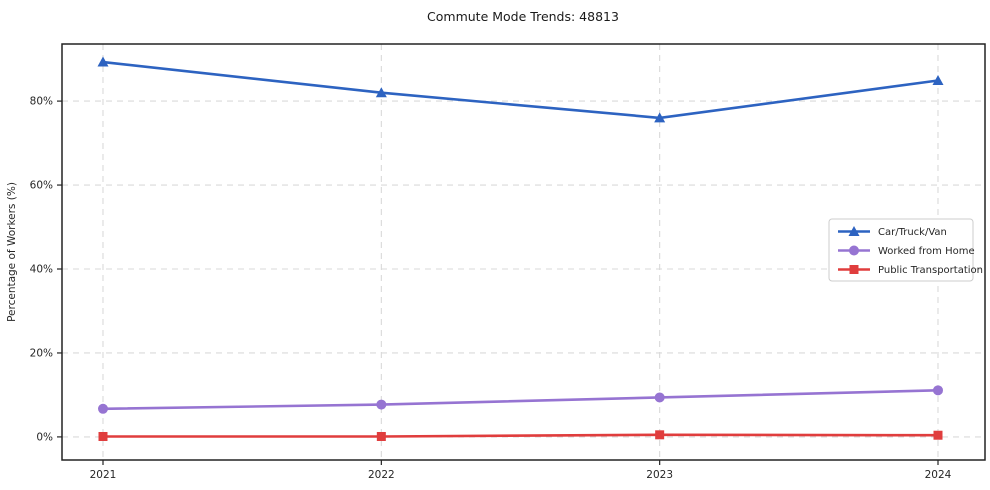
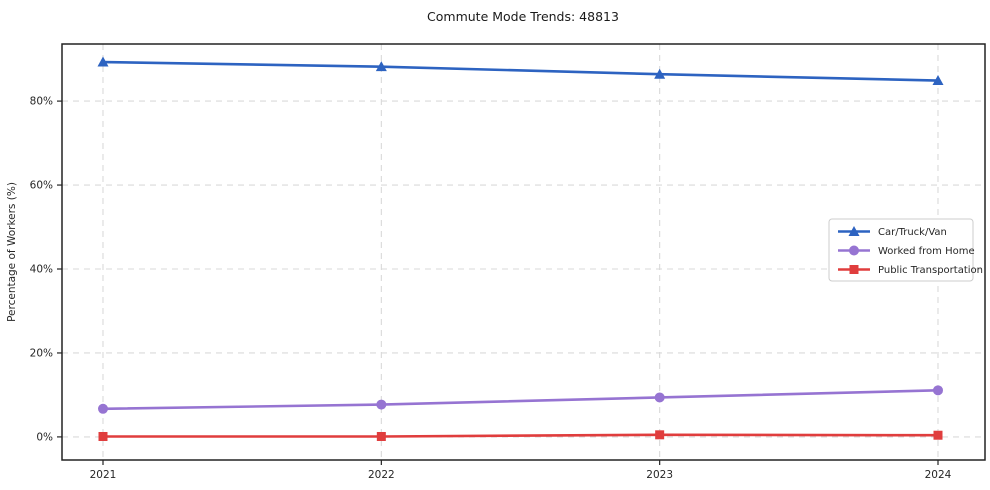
Car/Truck/Van/2022: 82% -> 88%
Car/Truck/Van/2023: 76% -> 86%
